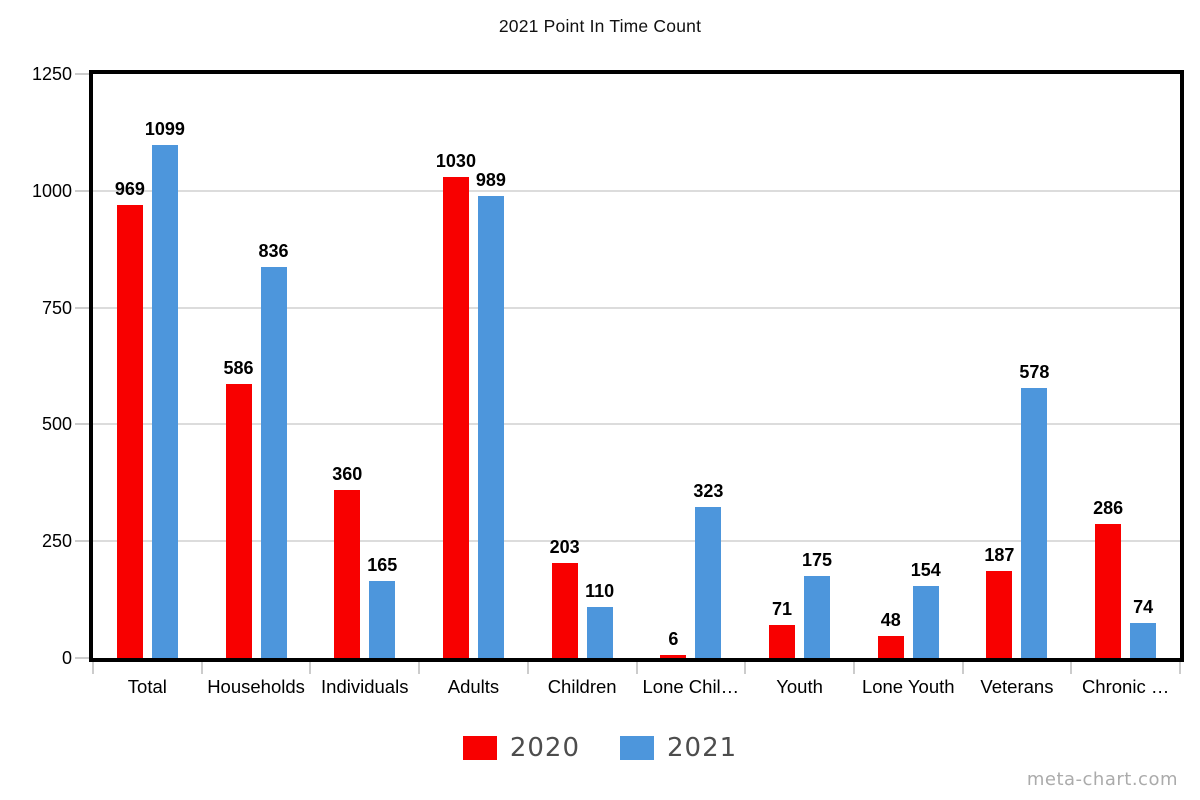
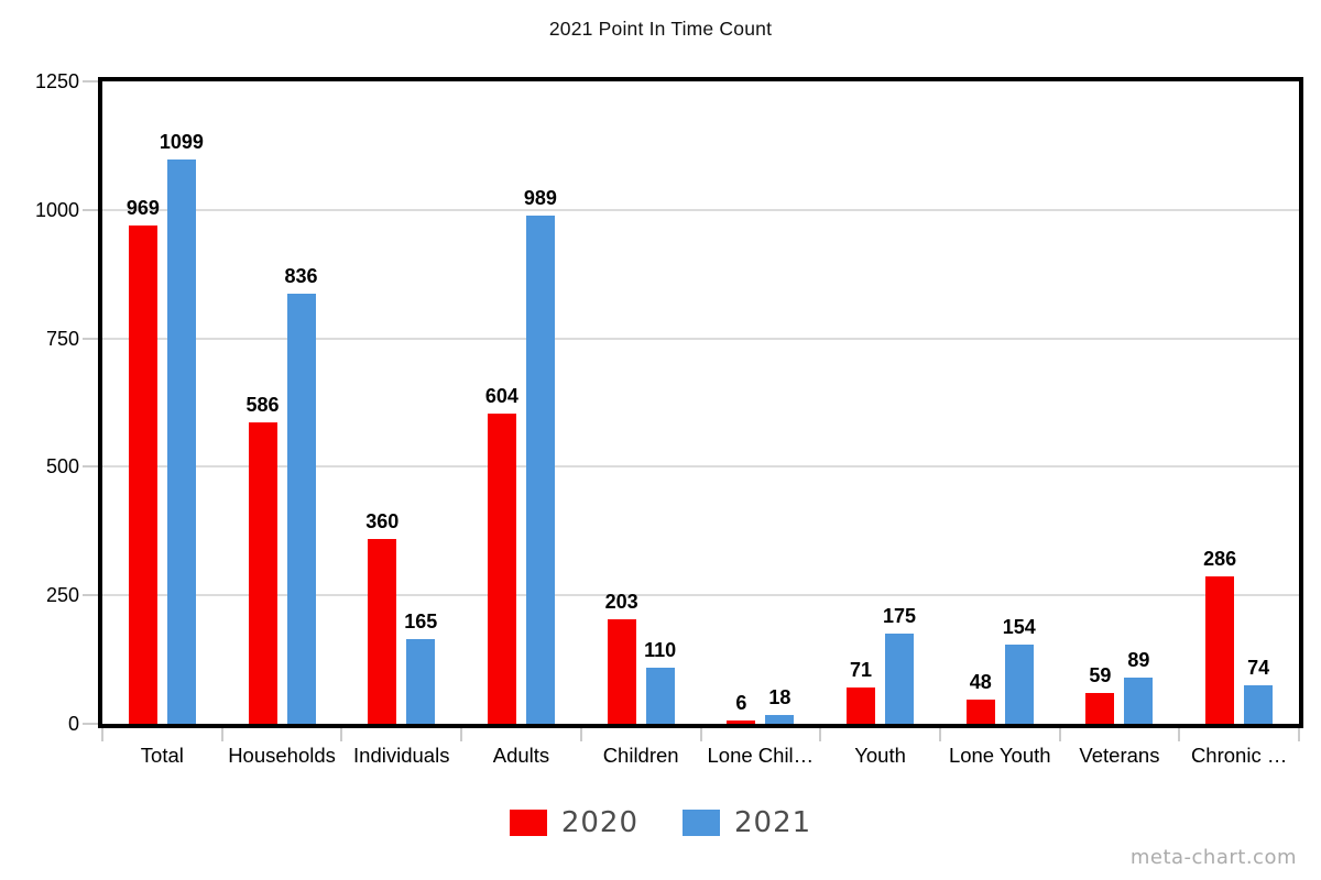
2020/Adults: 1030 -> 604
2021/Lone Chil…: 323 -> 18
2020/Veterans: 187 -> 59
2021/Veterans: 578 -> 89
